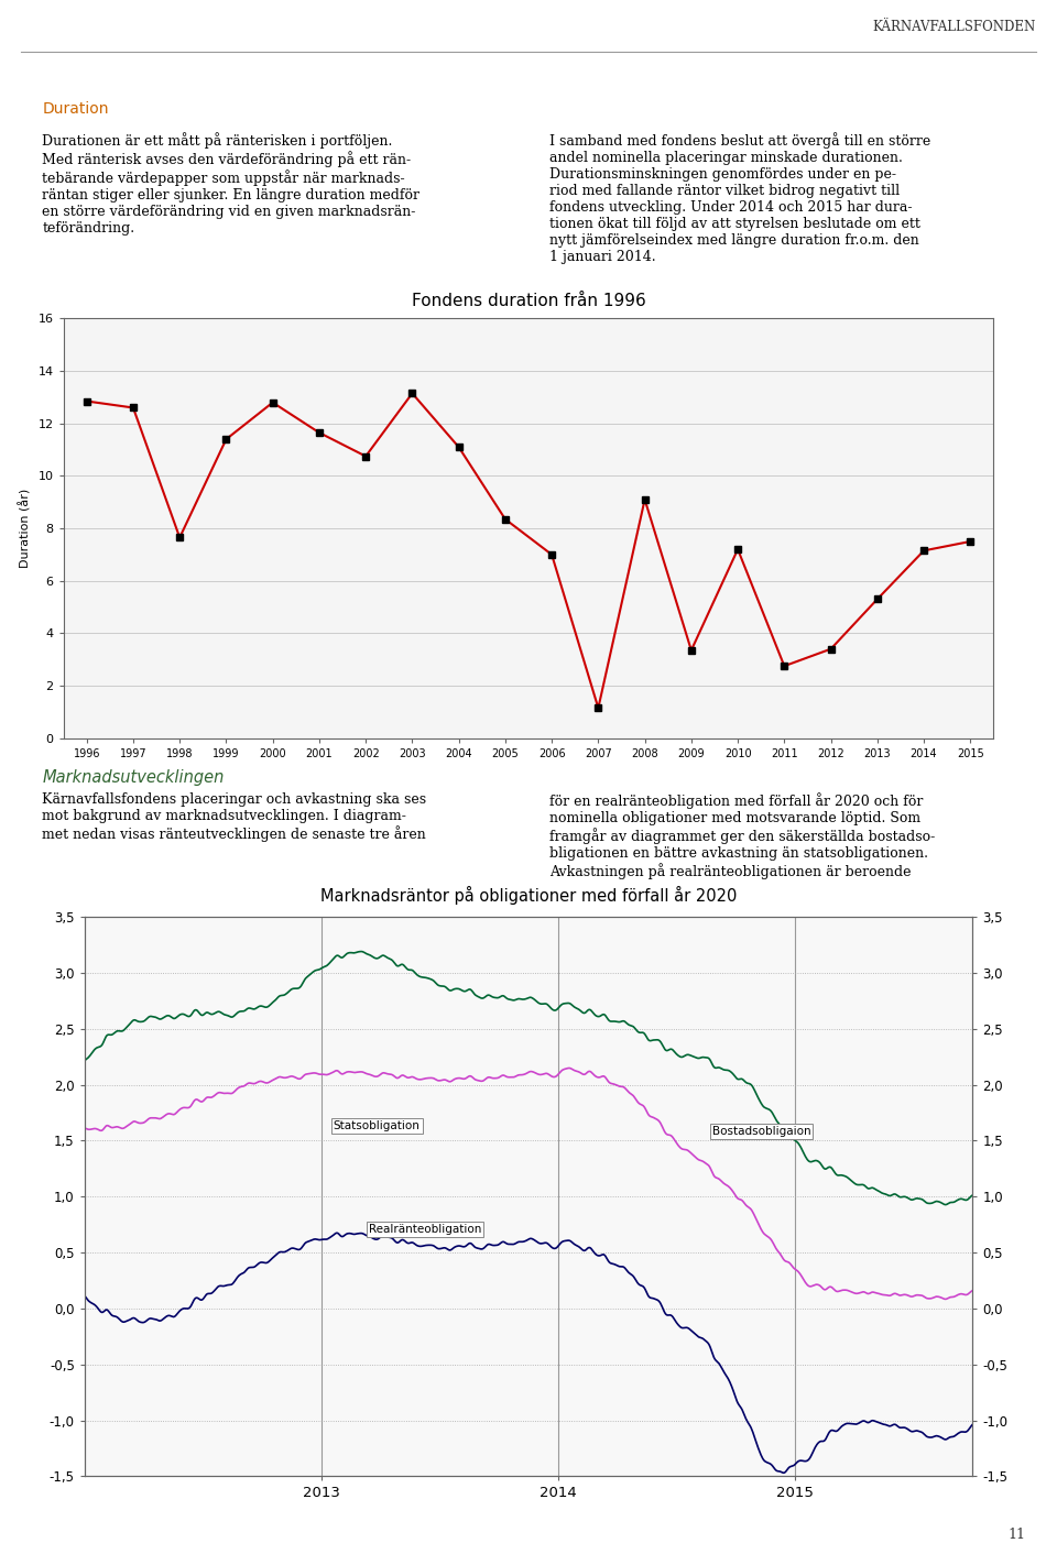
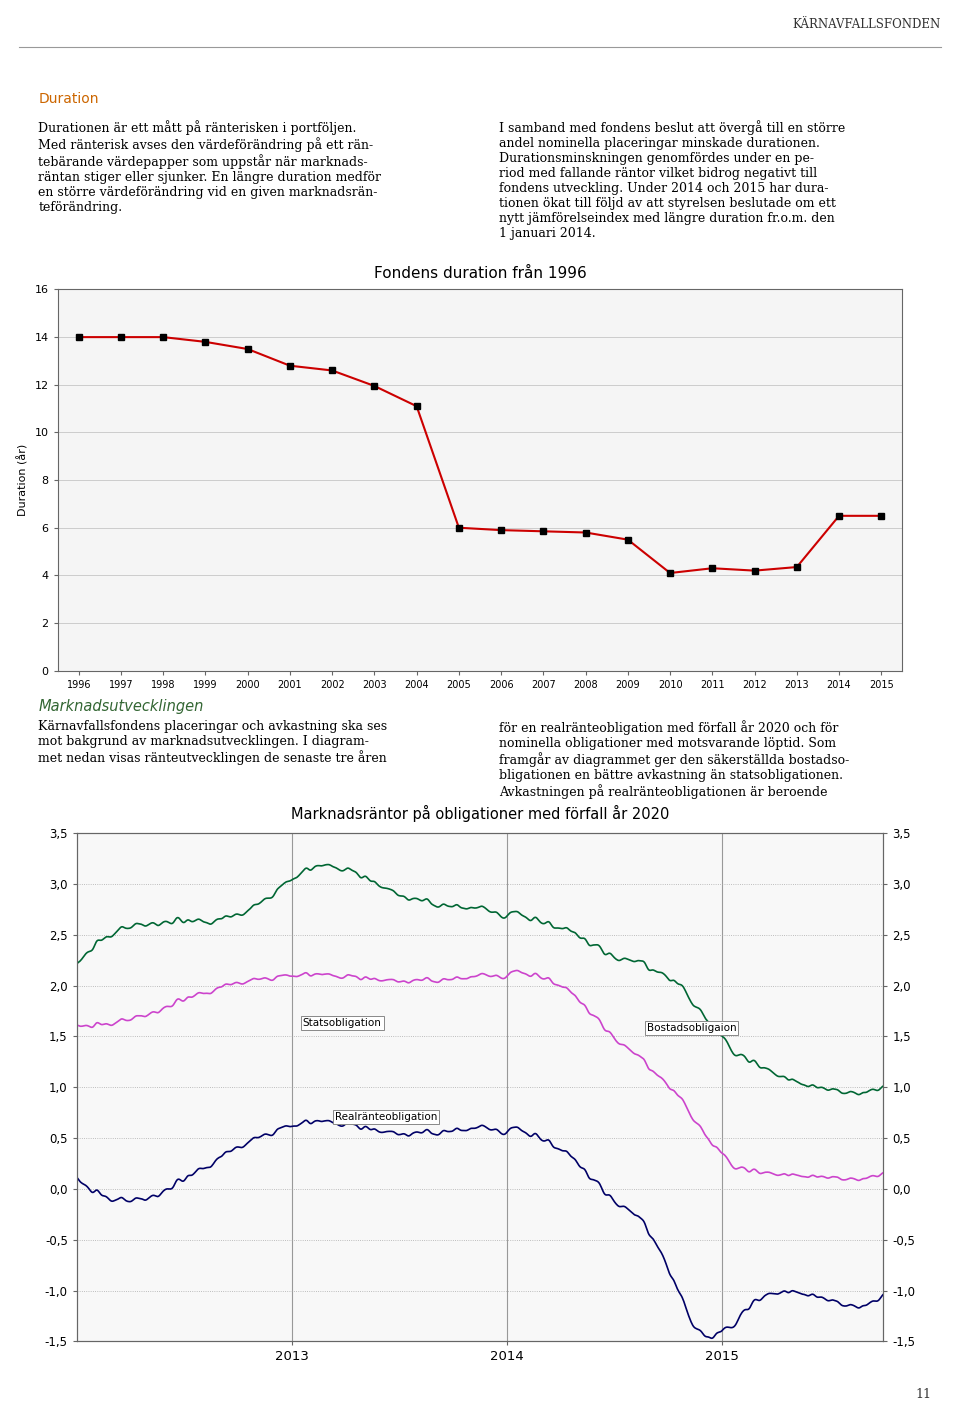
Fondens duration från 1996/1996: 12.85 -> 14.00
Fondens duration från 1996/1997: 12.60 -> 14.00
Fondens duration från 1996/1998: 7.65 -> 14.00
Fondens duration från 1996/1999: 11.40 -> 13.80
Fondens duration från 1996/2000: 12.80 -> 13.50
Fondens duration från 1996/2001: 11.65 -> 12.80
Fondens duration från 1996/2002: 10.75 -> 12.60
Fondens duration från 1996/2003: 13.15 -> 11.95
Fondens duration från 1996/2005: 8.35 -> 6.00
Fondens duration från 1996/2006: 7.00 -> 5.90
Fondens duration från 1996/2007: 1.15 -> 5.85
Fondens duration från 1996/2008: 9.10 -> 5.80
Fondens duration från 1996/2009: 3.35 -> 5.50
Fondens duration från 1996/2010: 7.20 -> 4.10
Fondens duration från 1996/2011: 2.75 -> 4.30
Fondens duration från 1996/2012: 3.40 -> 4.20
Fondens duration från 1996/2013: 5.30 -> 4.35
Fondens duration från 1996/2014: 7.15 -> 6.50
Fondens duration från 1996/2015: 7.50 -> 6.50
